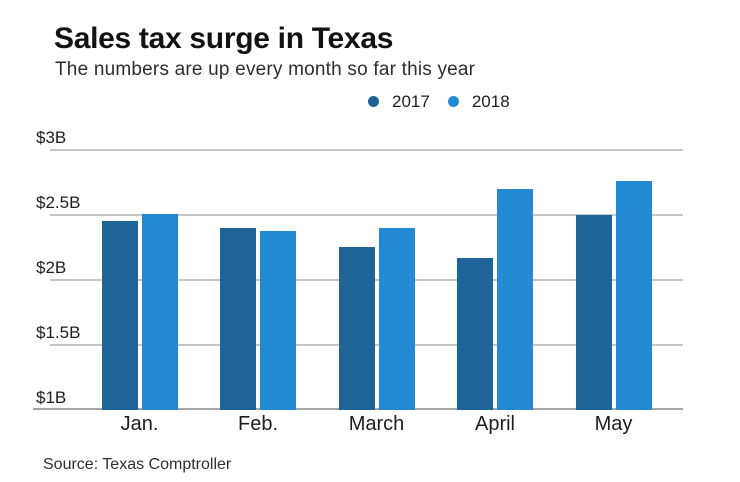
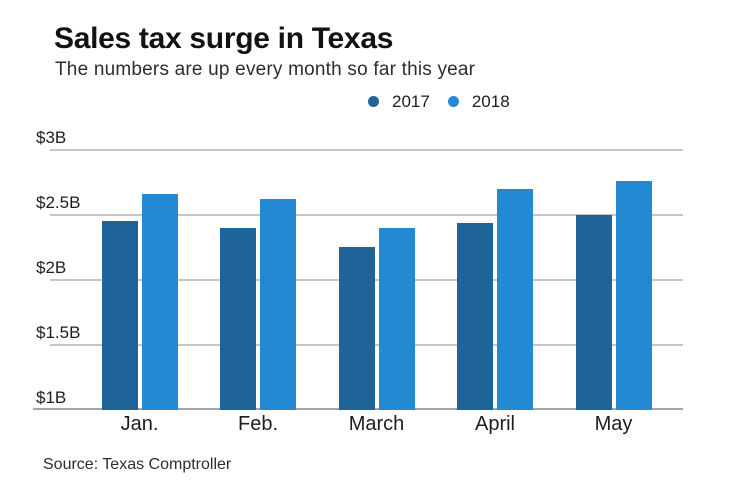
2018/Jan.: $2.51B -> $2.66B
2018/Feb.: $2.38B -> $2.62B
2017/April: $2.17B -> $2.44B
